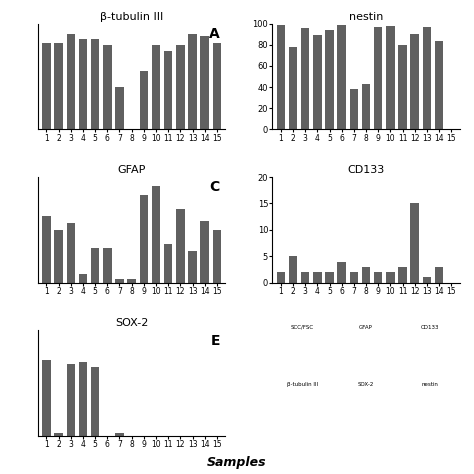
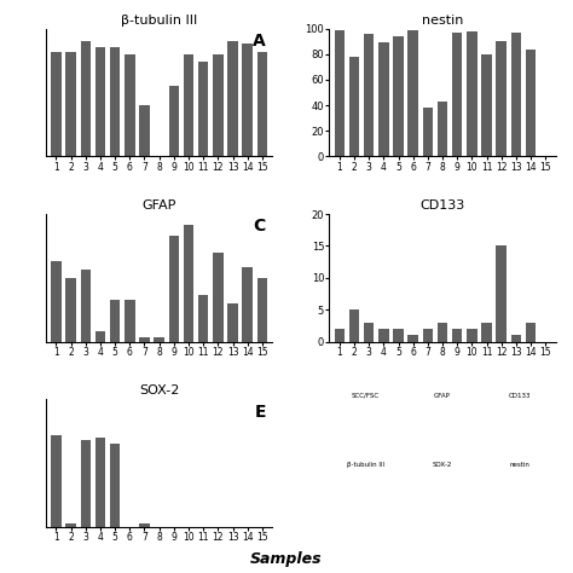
CD133/3: 2 -> 3
CD133/6: 4 -> 1
